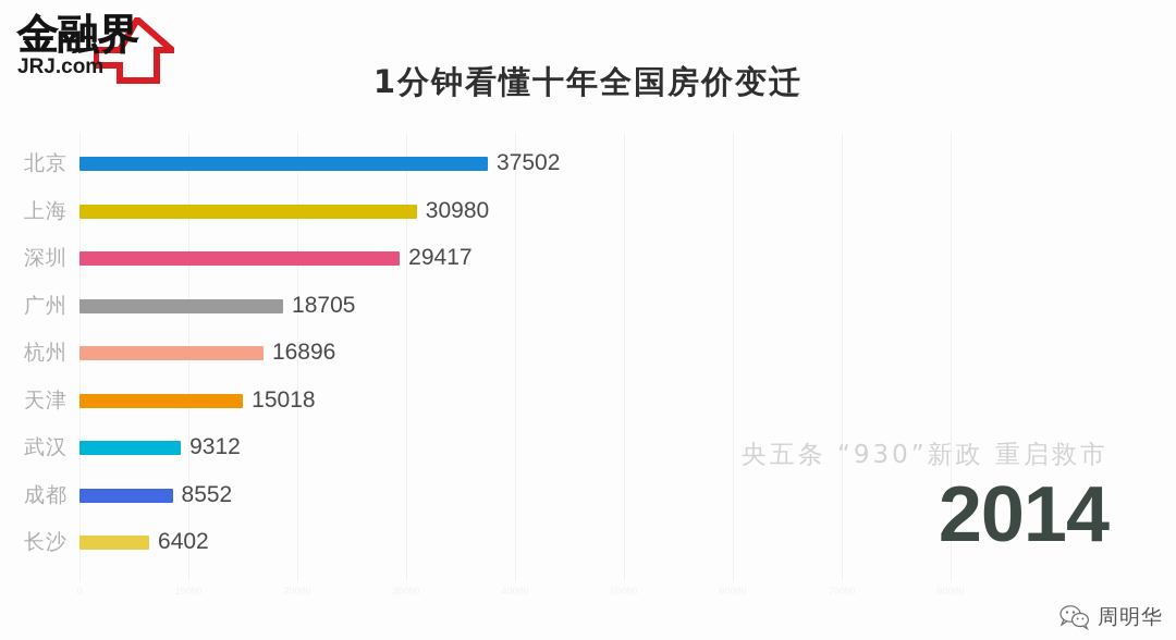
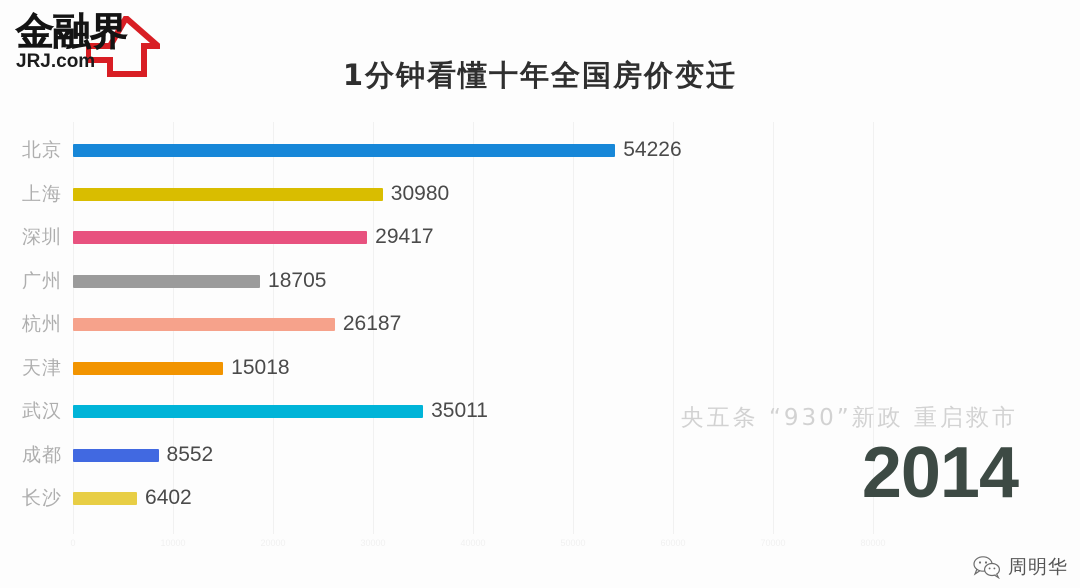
北京: 37502 -> 54226
杭州: 16896 -> 26187
武汉: 9312 -> 35011
